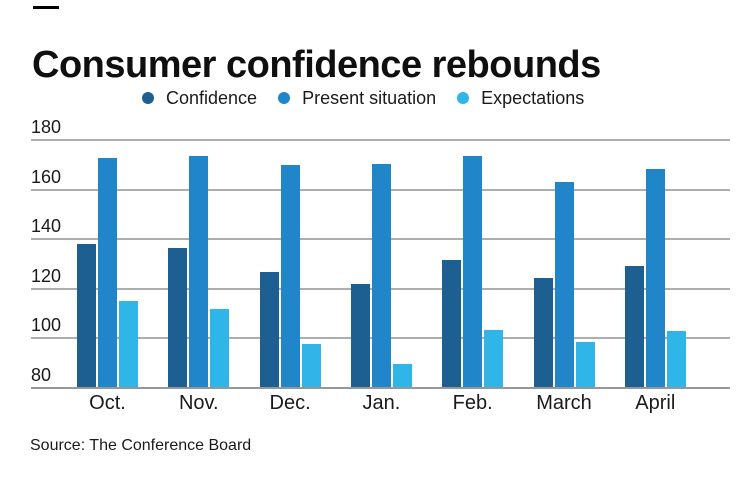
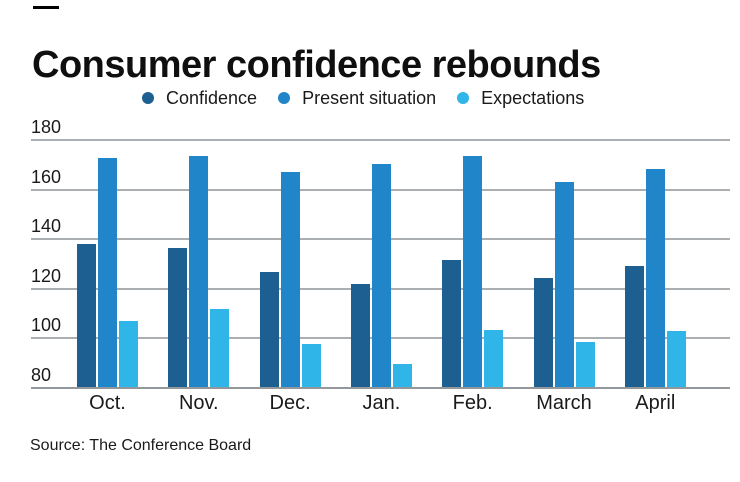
Expectations/Oct.: 115 -> 107
Present situation/Dec.: 170 -> 167
